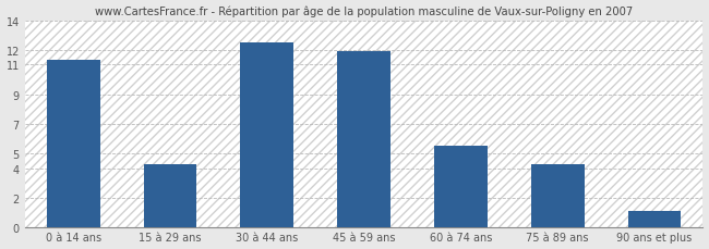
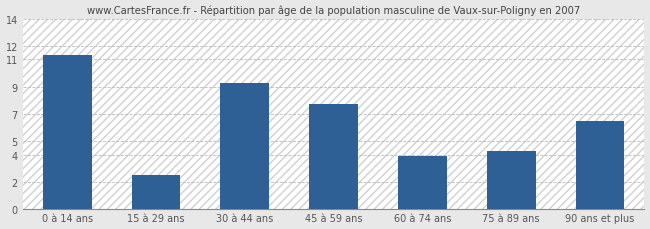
15 à 29 ans: 4.3 -> 2.5
30 à 44 ans: 12.5 -> 9.3
45 à 59 ans: 11.9 -> 7.7
60 à 74 ans: 5.5 -> 3.9
90 ans et plus: 1.1 -> 6.5
